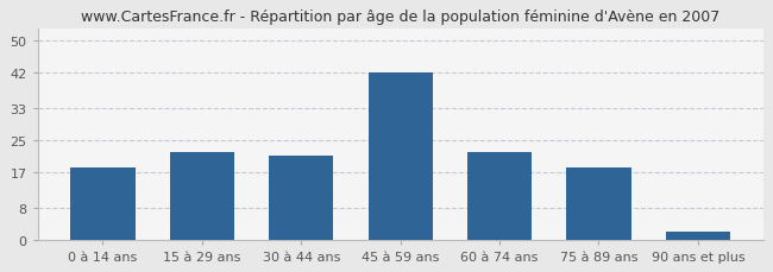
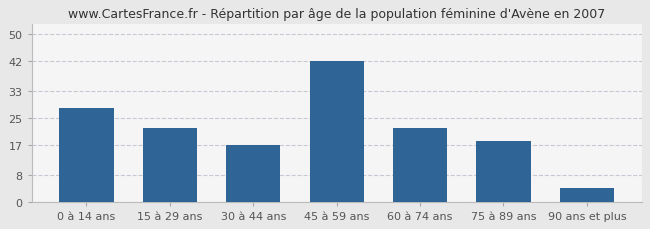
0 à 14 ans: 18 -> 28
30 à 44 ans: 21 -> 17
90 ans et plus: 2 -> 4
